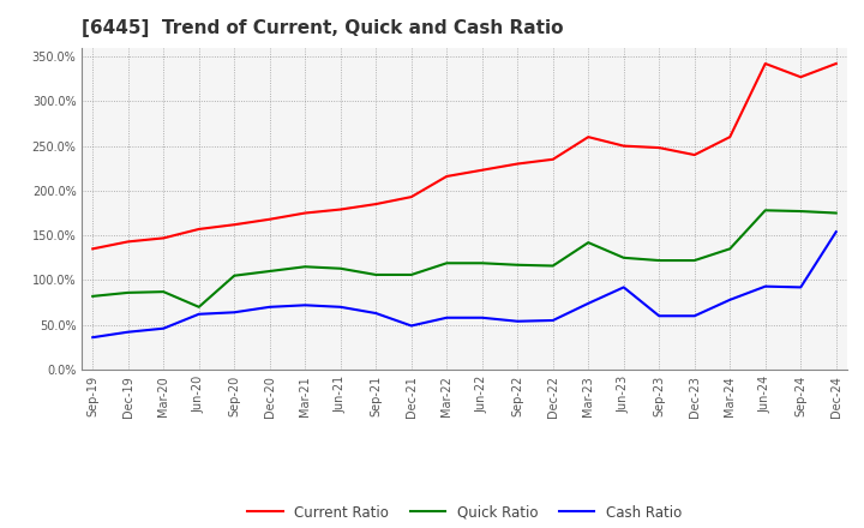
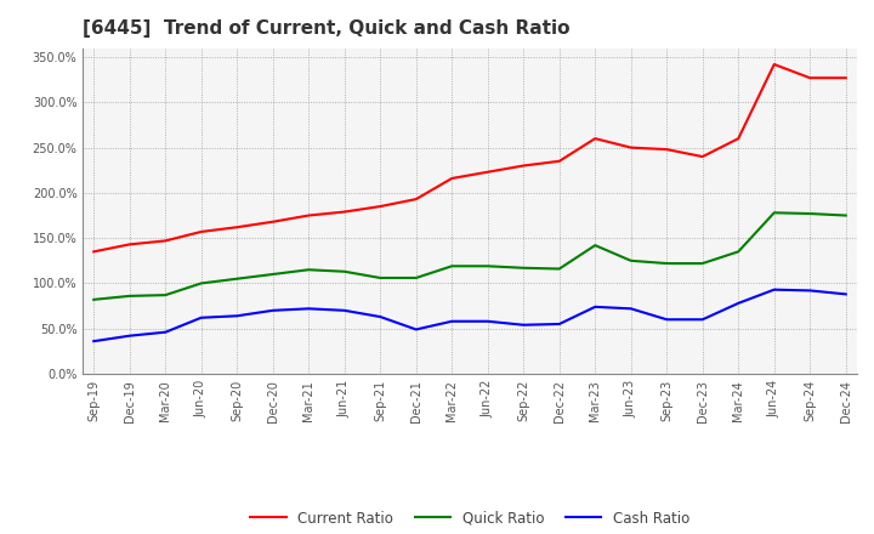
Quick Ratio/Jun-20: 70% -> 100%
Cash Ratio/Jun-23: 92% -> 72%
Current Ratio/Dec-24: 342% -> 327%
Cash Ratio/Dec-24: 154% -> 88%
